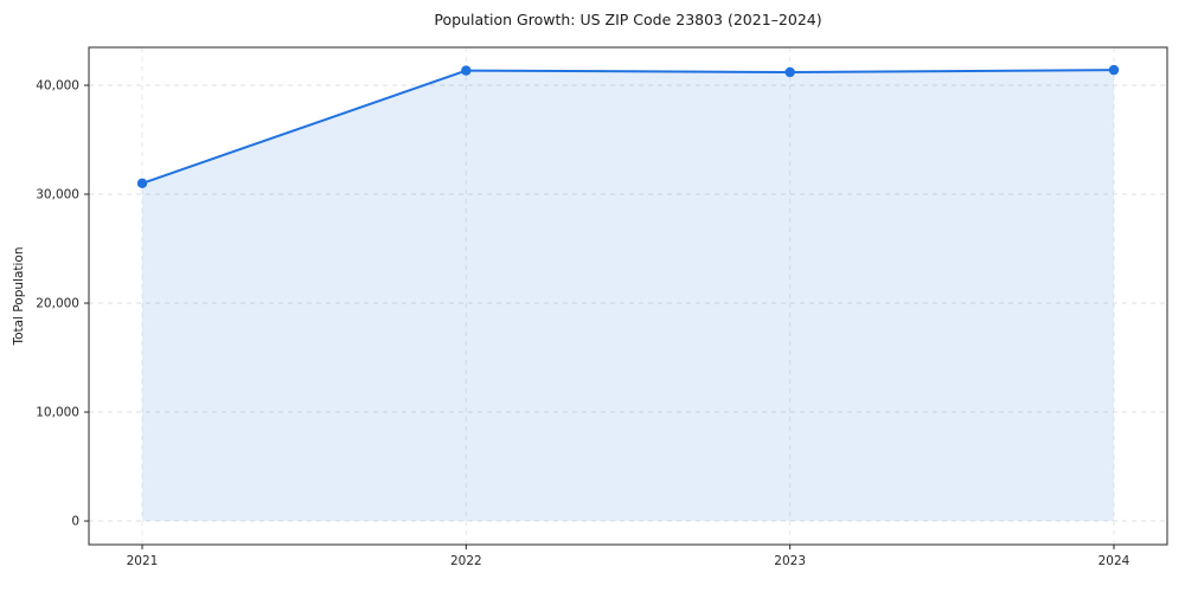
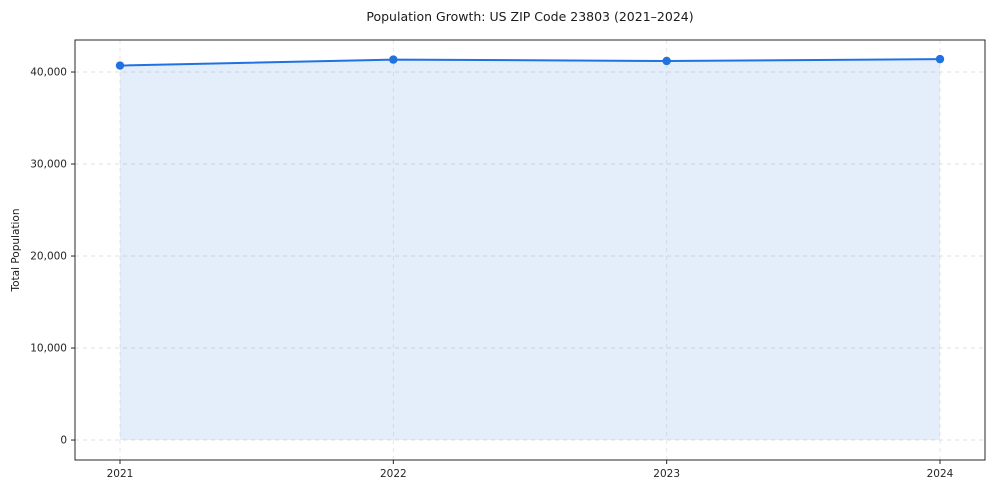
2021: 31000 -> 41000
